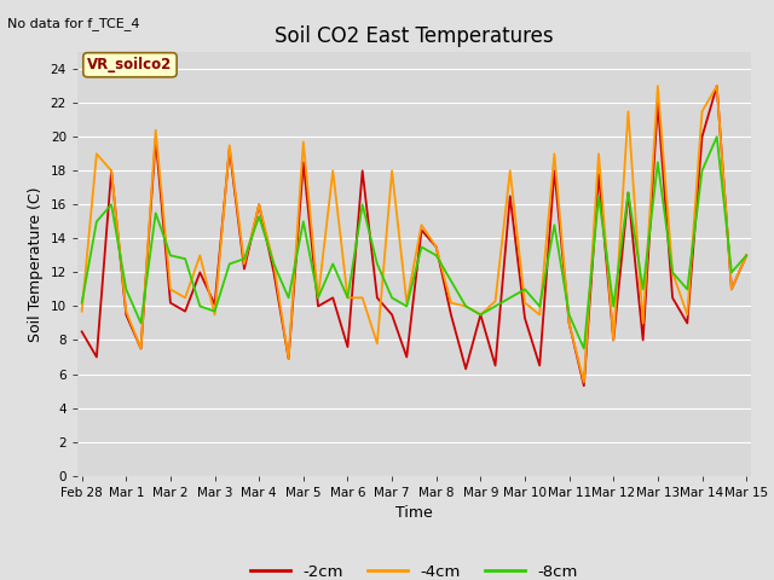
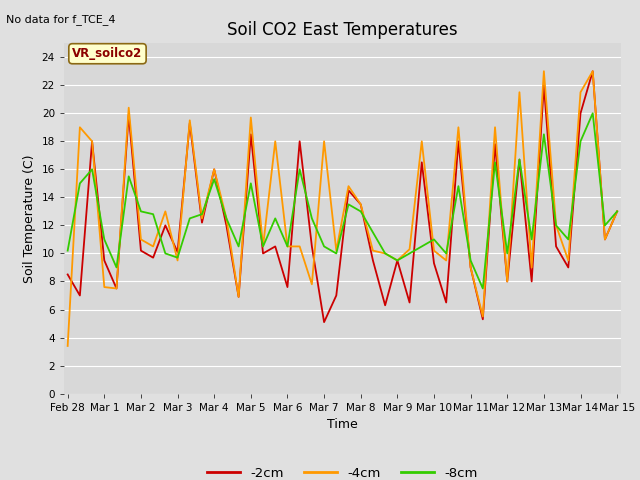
-4cm/Feb 28: 9.7 -> 3.4
-4cm/Mar 1: 9.7 -> 7.6
-2cm/Mar 7: 9.5 -> 5.1
